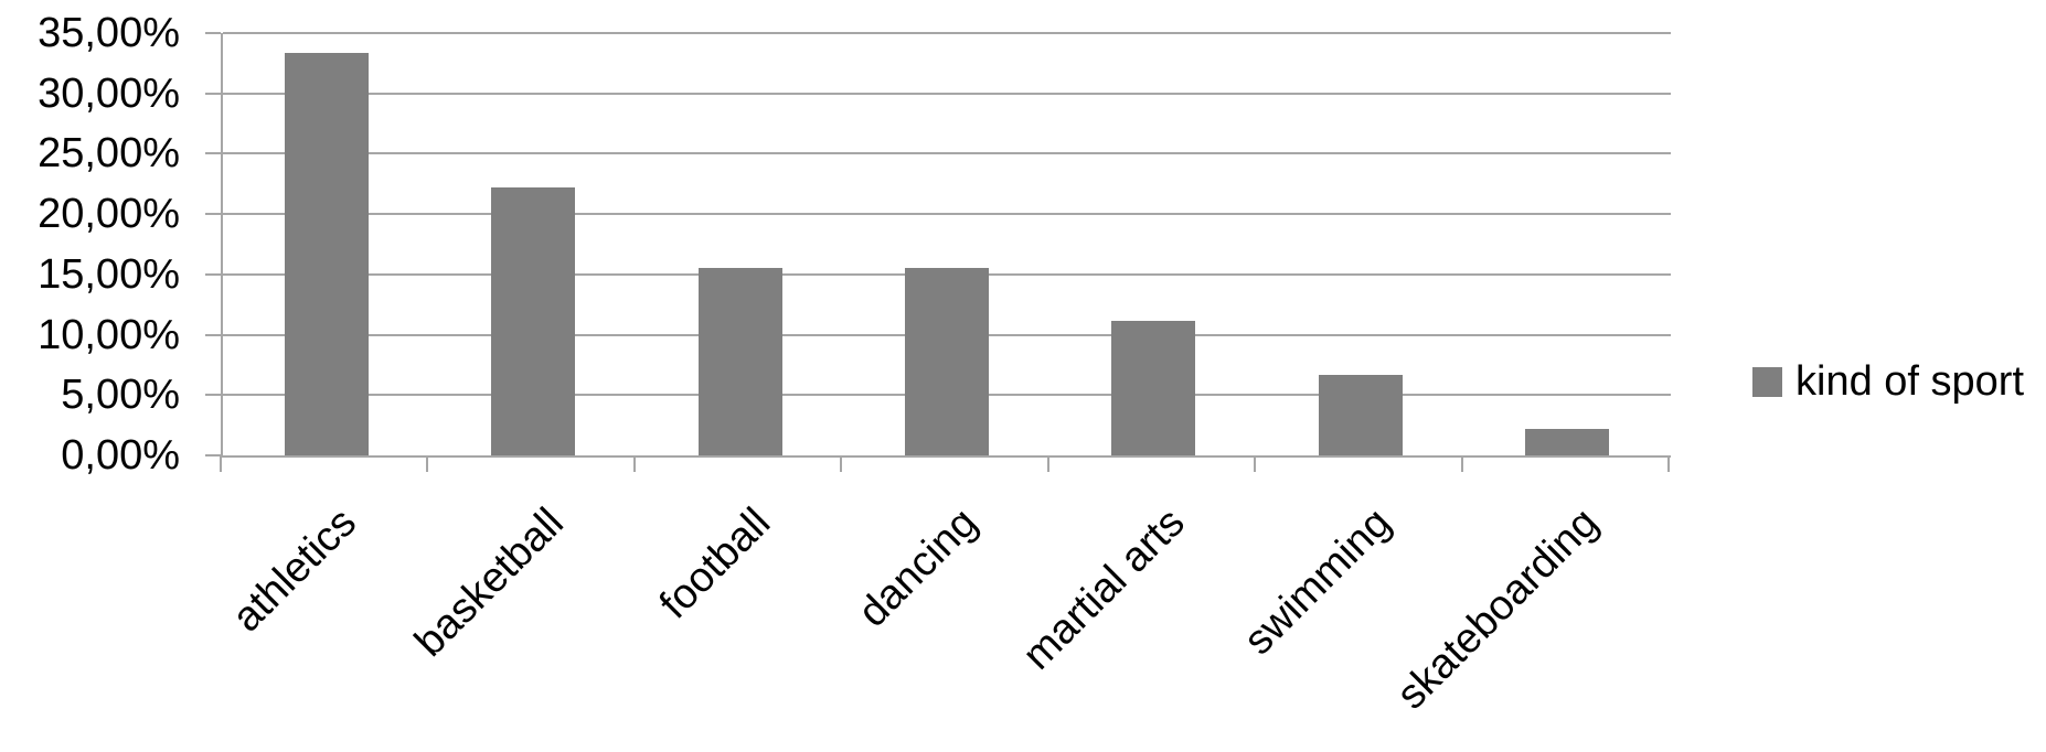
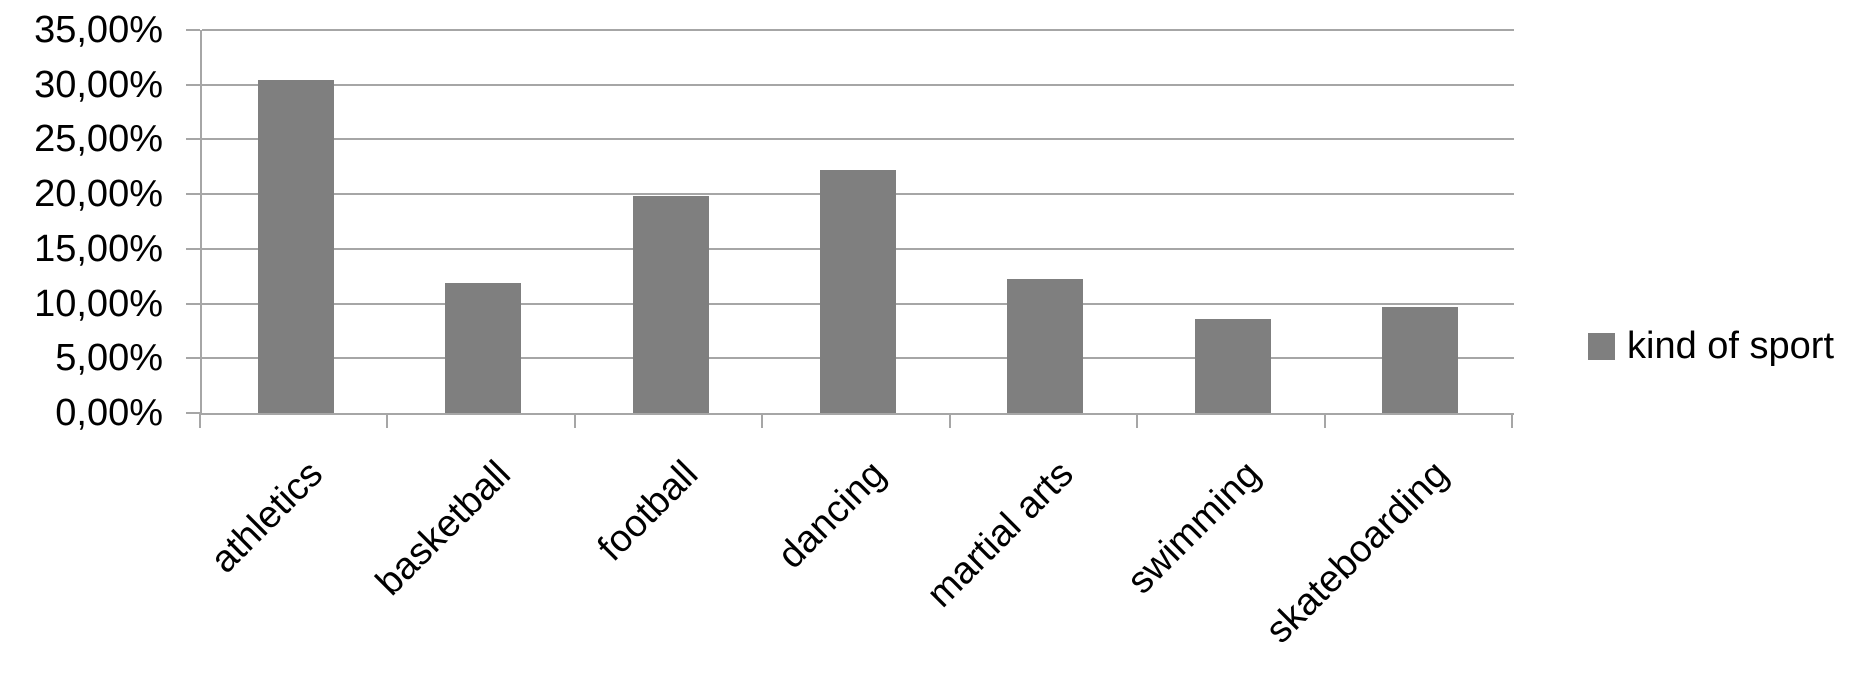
athletics: 33,3% -> 30,4%
basketball: 22,2% -> 11,9%
football: 15,6% -> 19,8%
dancing: 15,6% -> 22,2%
martial arts: 11,1% -> 12,2%
swimming: 6,7% -> 8,6%
skateboarding: 2,2% -> 9,7%
